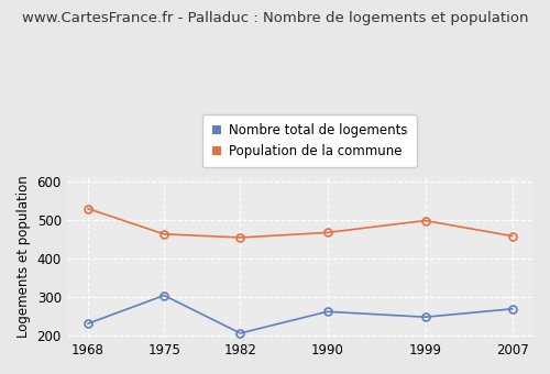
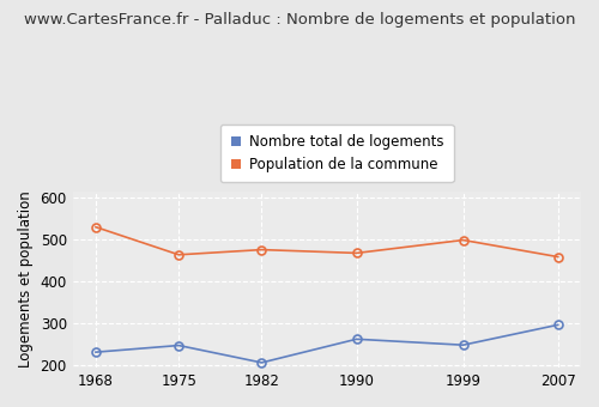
Nombre total de logements/1975: 305 -> 248
Population de la commune/1982: 455 -> 476
Nombre total de logements/2007: 270 -> 297
